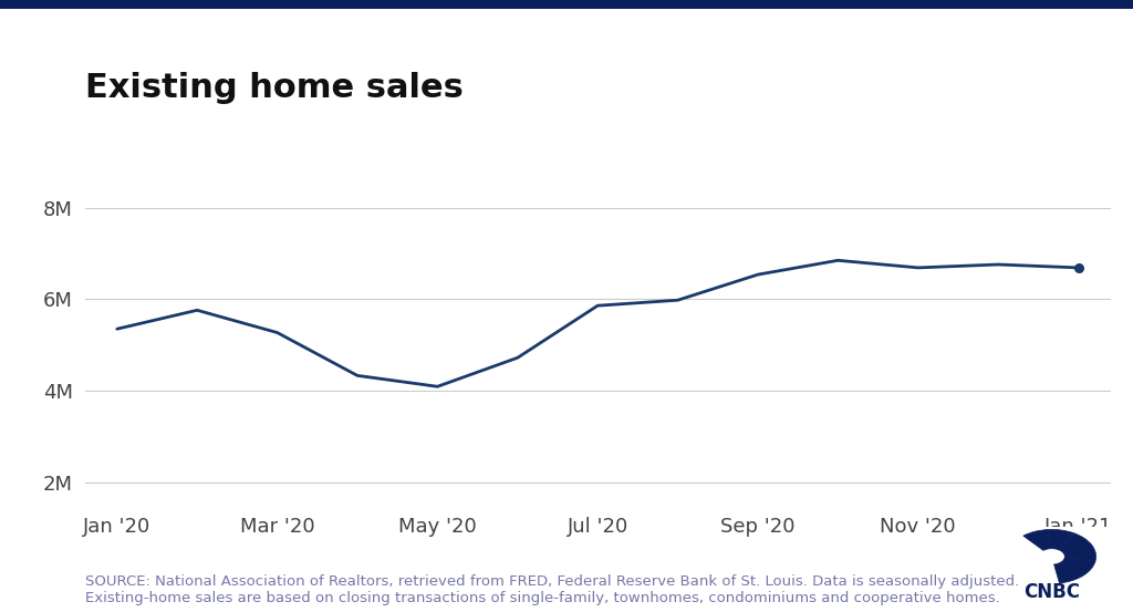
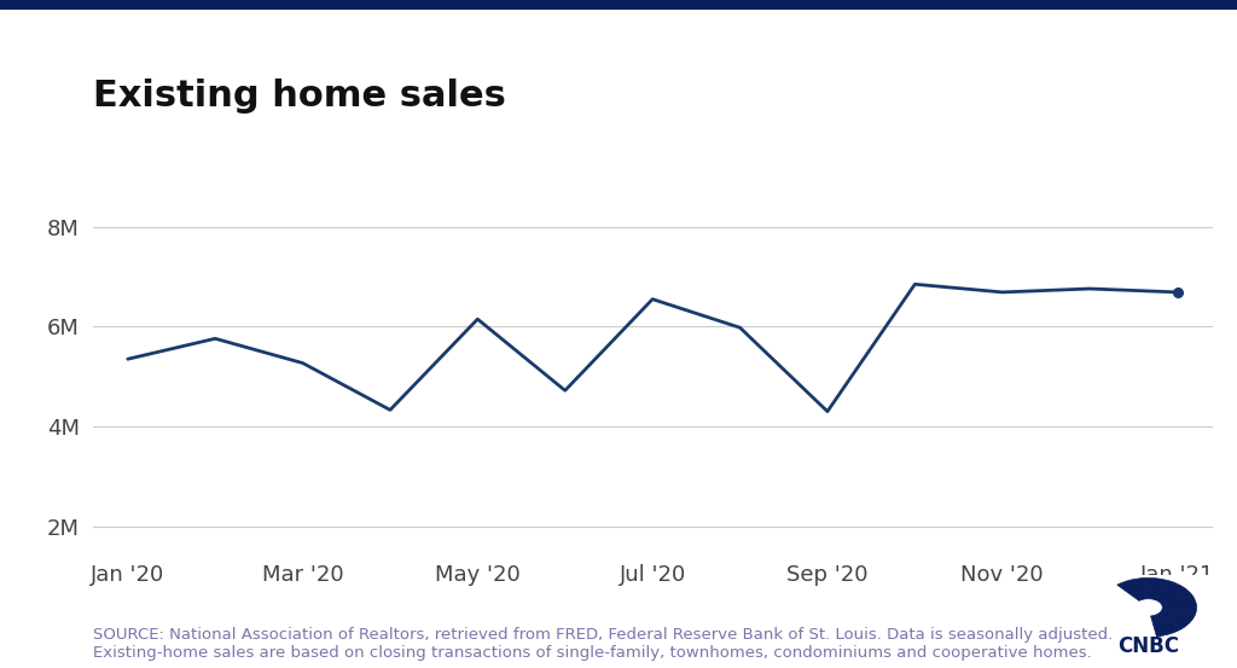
May '20: 4.09M -> 6.15M
Jul '20: 5.86M -> 6.55M
Sep '20: 6.54M -> 4.30M
